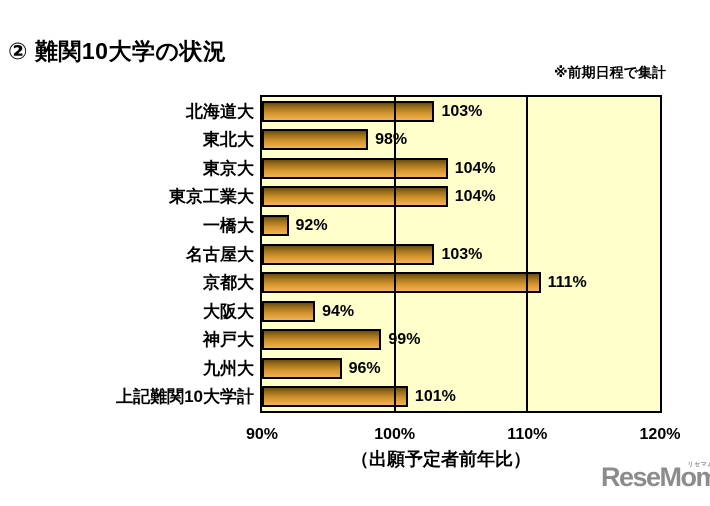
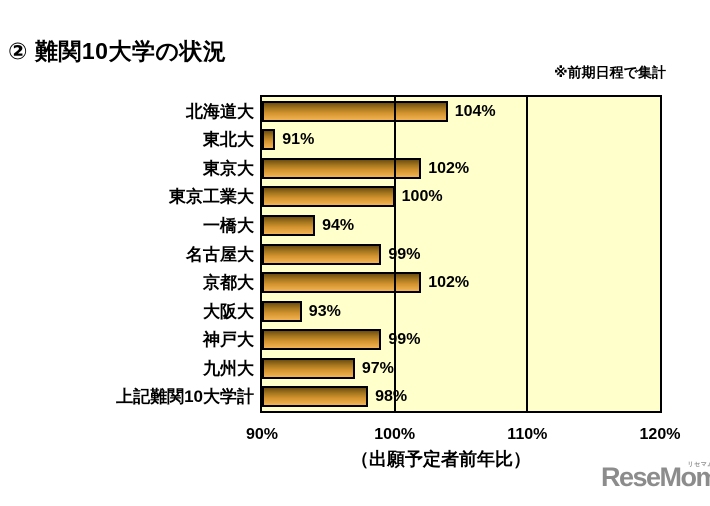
北海道大: 103% -> 104%
東北大: 98% -> 91%
東京大: 104% -> 102%
東京工業大: 104% -> 100%
一橋大: 92% -> 94%
名古屋大: 103% -> 99%
京都大: 111% -> 102%
大阪大: 94% -> 93%
九州大: 96% -> 97%
上記難関10大学計: 101% -> 98%
